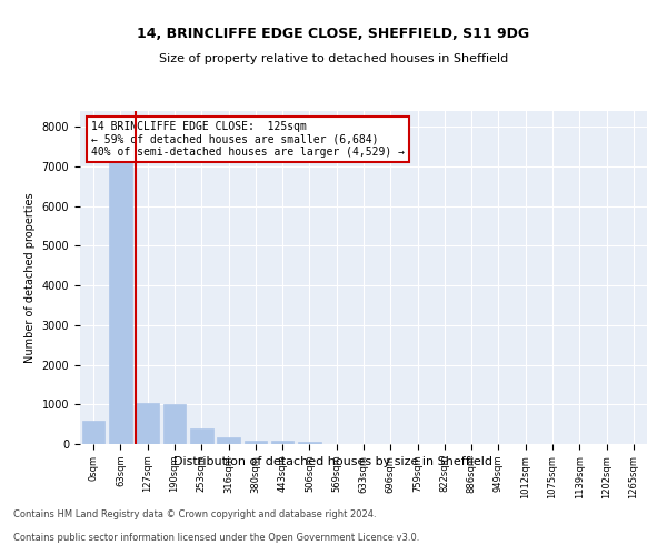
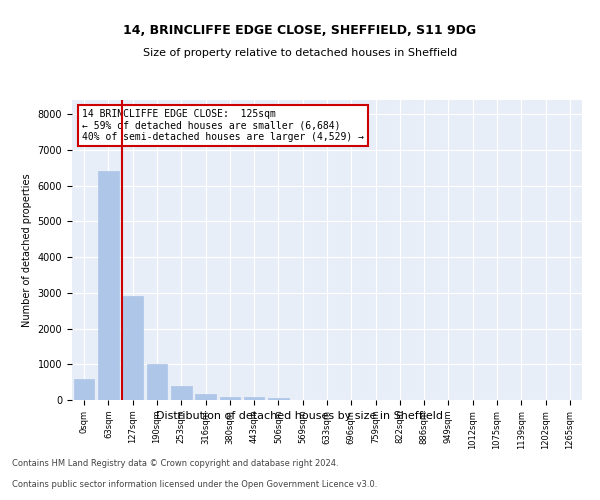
63sqm: 7100 -> 6400
127sqm: 1050 -> 2900
